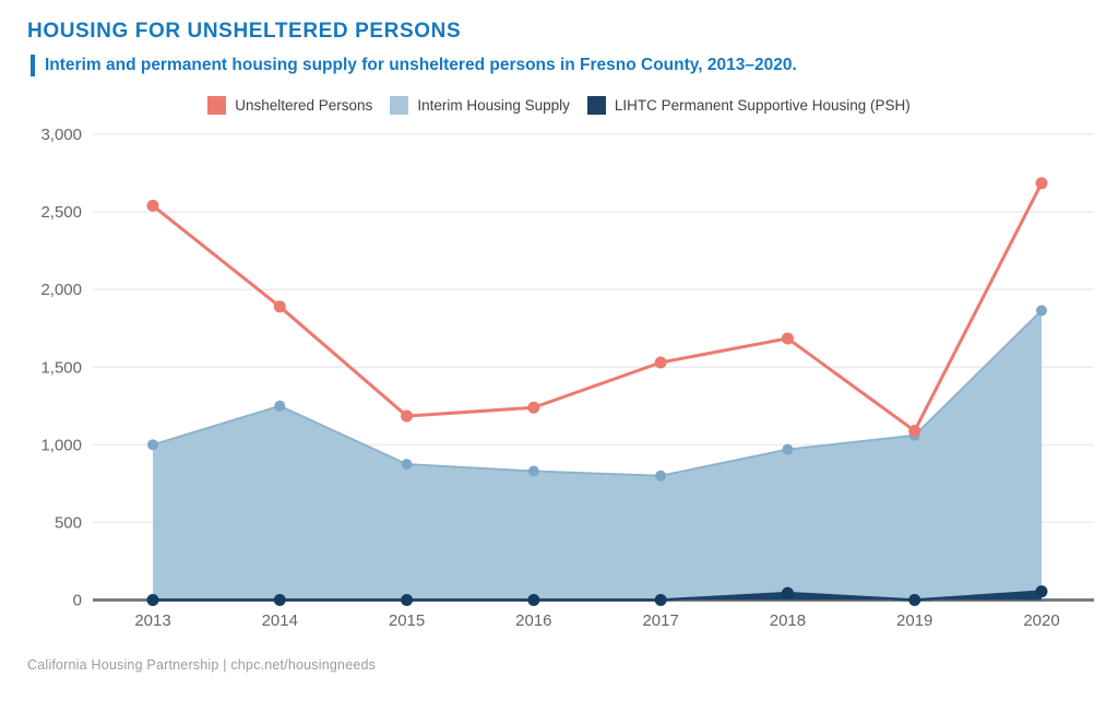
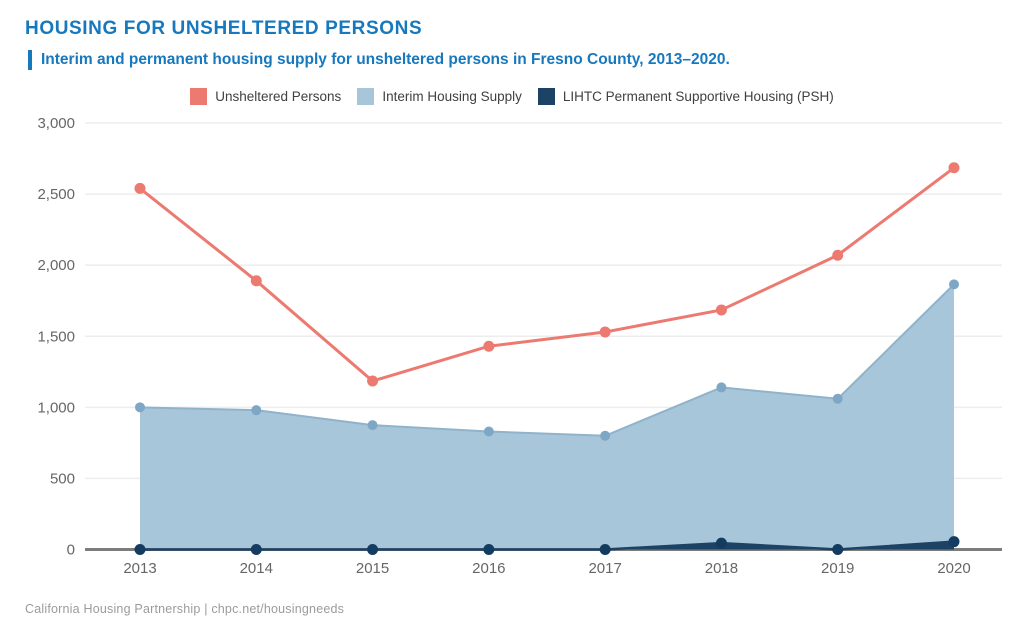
Interim Housing Supply/2014: 1250 -> 980
Unsheltered Persons/2016: 1240 -> 1430
Interim Housing Supply/2018: 970 -> 1140
Unsheltered Persons/2019: 1090 -> 2070
